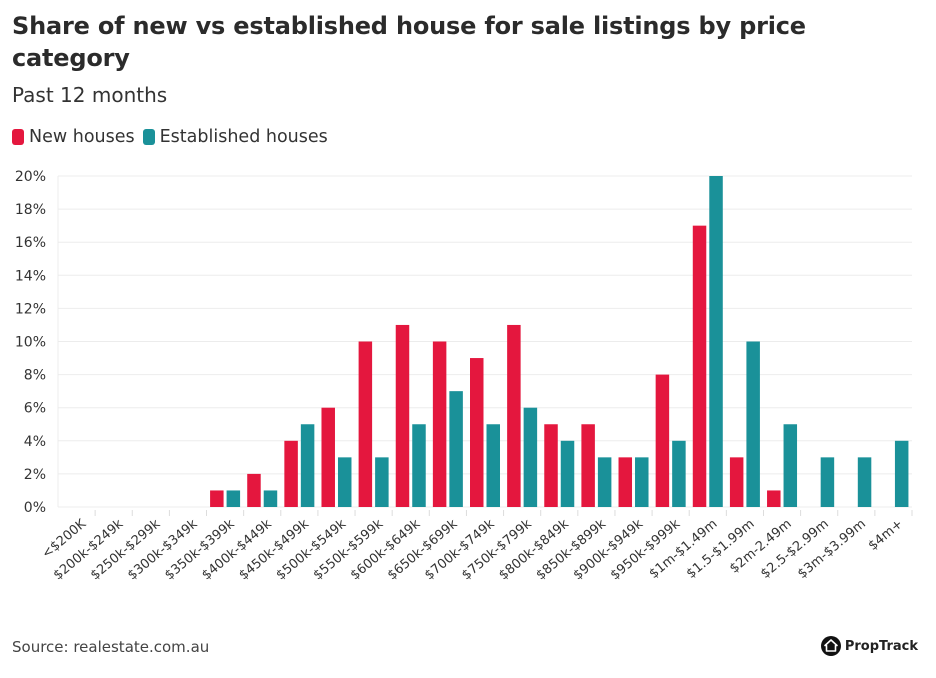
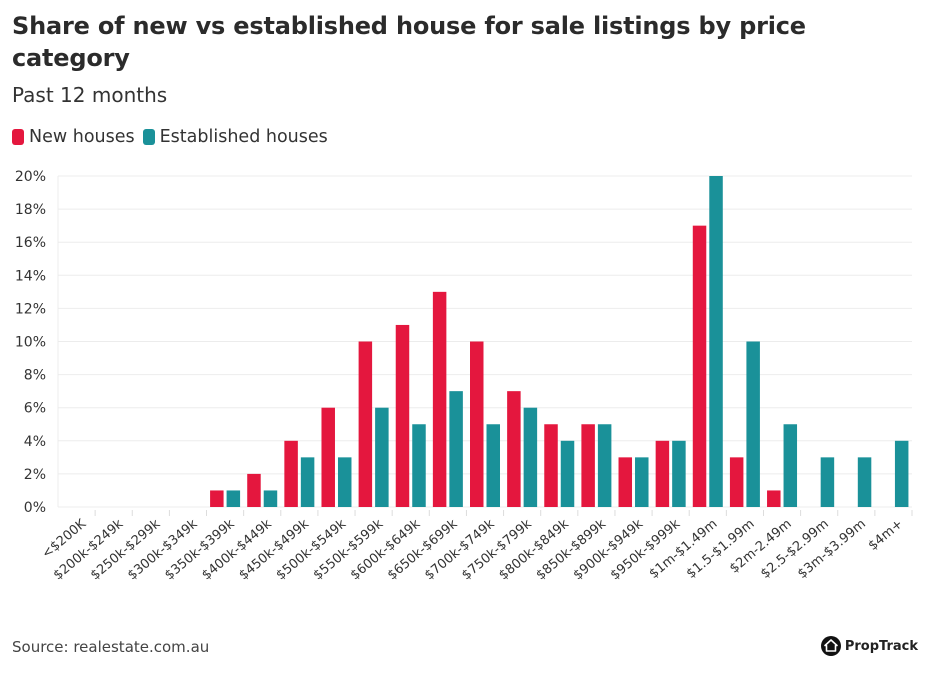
Established houses/$450k-$499k: 5% -> 3%
Established houses/$550k-$599k: 3% -> 6%
New houses/$650k-$699k: 10% -> 13%
New houses/$700k-$749k: 9% -> 10%
New houses/$750k-$799k: 11% -> 7%
Established houses/$850k-$899k: 3% -> 5%
New houses/$950k-$999k: 8% -> 4%
